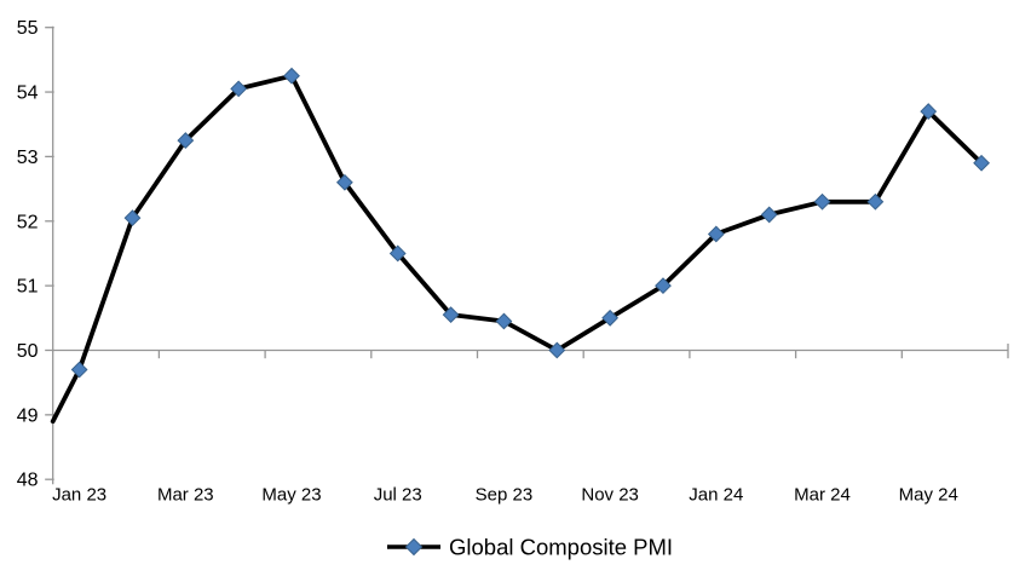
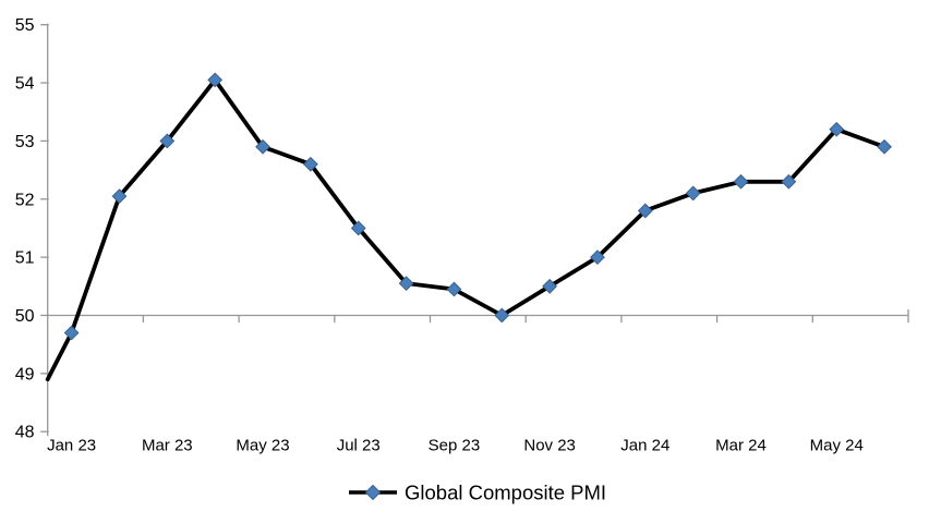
Mar 23: 53.2 -> 53.0
May 23: 54.2 -> 52.9
May 24: 53.7 -> 53.2
